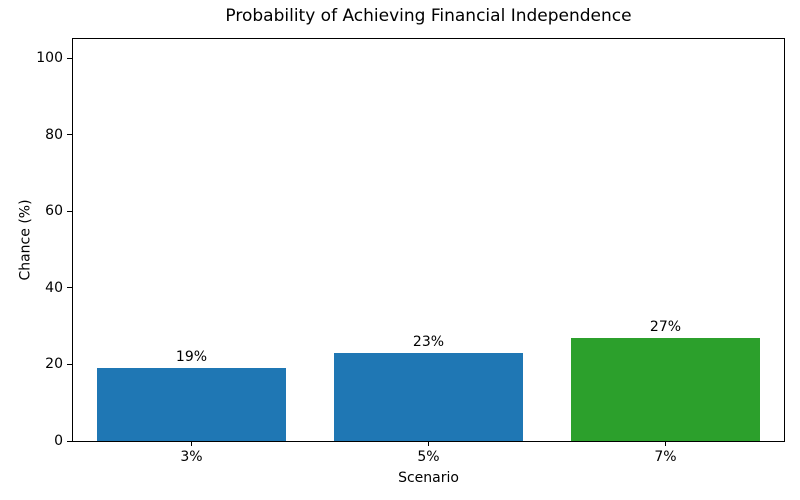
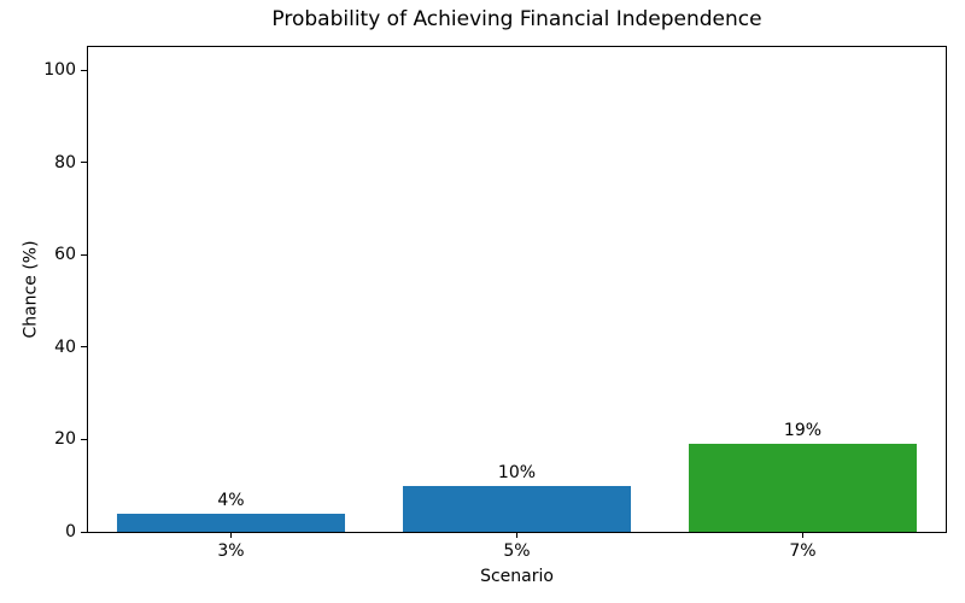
3%: 19% -> 4%
5%: 23% -> 10%
7%: 27% -> 19%
